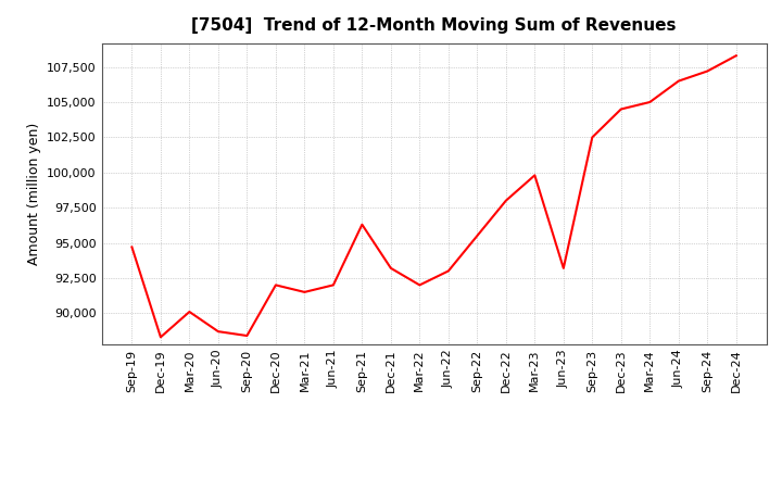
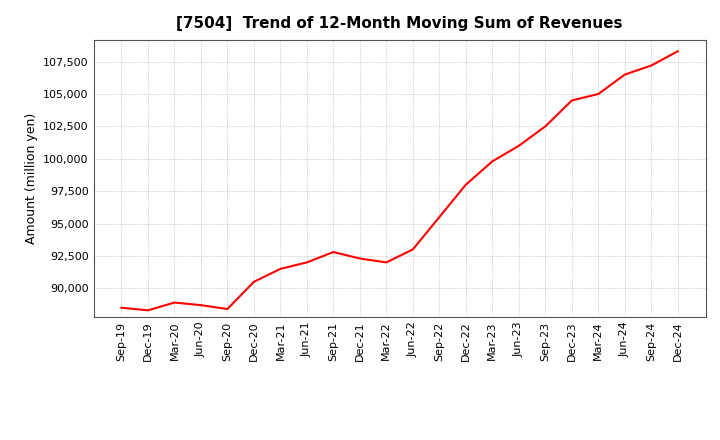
Sep-19: 94,700 -> 88,500
Mar-20: 90,100 -> 88,900
Dec-20: 92,000 -> 90,500
Sep-21: 96,300 -> 92,800
Dec-21: 93,200 -> 92,300
Jun-23: 93,200 -> 101,000
